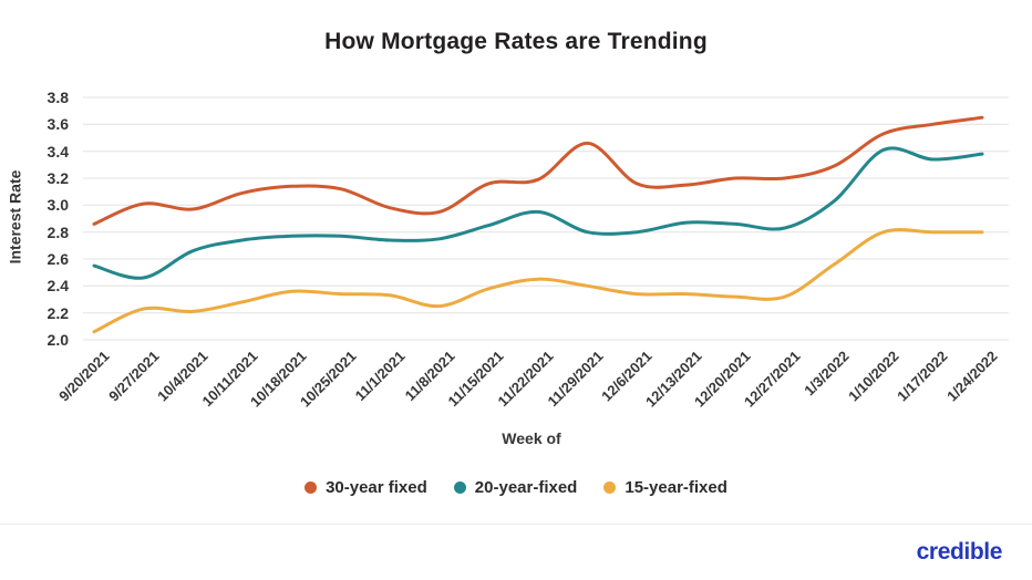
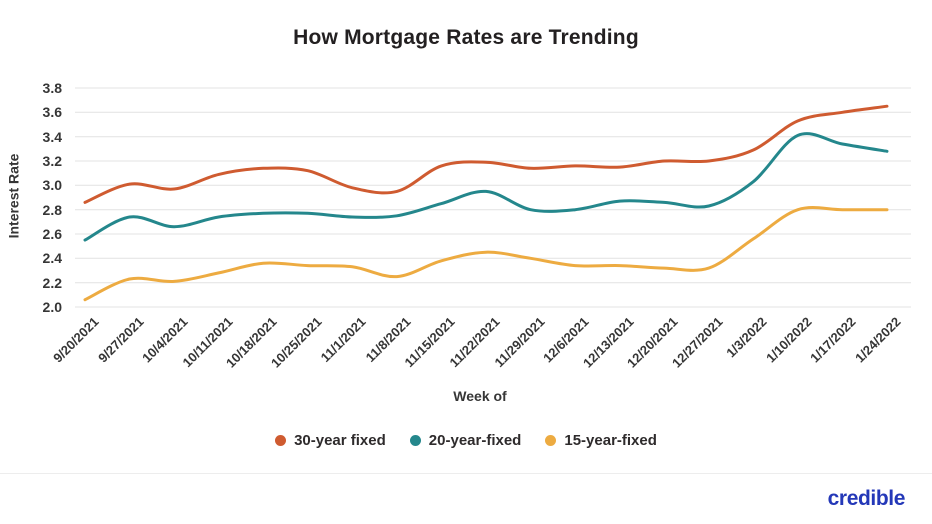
20-year-fixed/9/27/2021: 2.46 -> 2.74
30-year fixed/11/29/2021: 3.46 -> 3.14
20-year-fixed/1/24/2022: 3.38 -> 3.28
